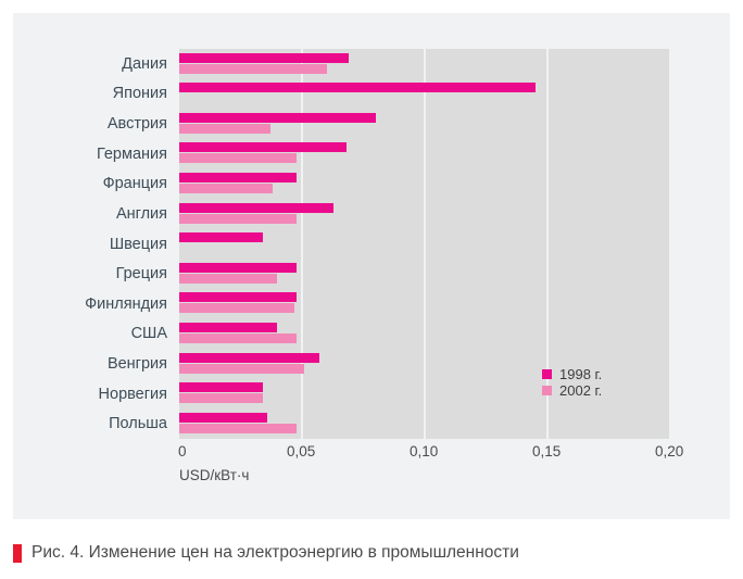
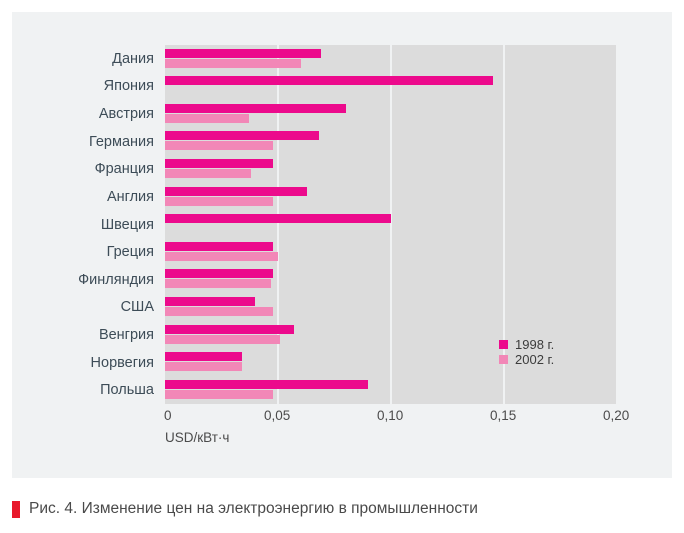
1998 г./Швеция: 0,03 -> 0,10
2002 г./Греция: 0,04 -> 0,05
1998 г./Польша: 0,04 -> 0,09
